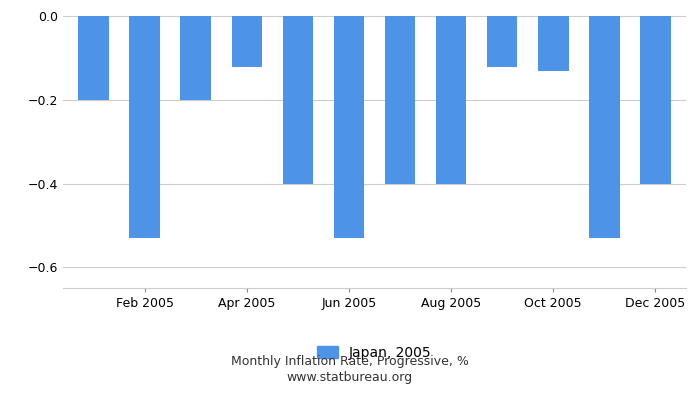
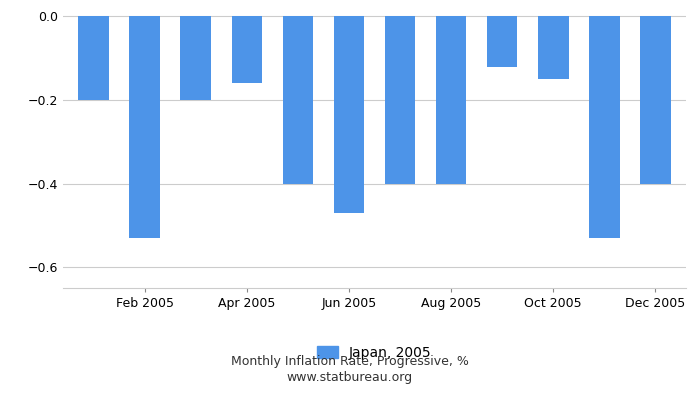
Apr 2005: -0.12 -> -0.16
Jun 2005: -0.53 -> -0.47
Oct 2005: -0.13 -> -0.15
